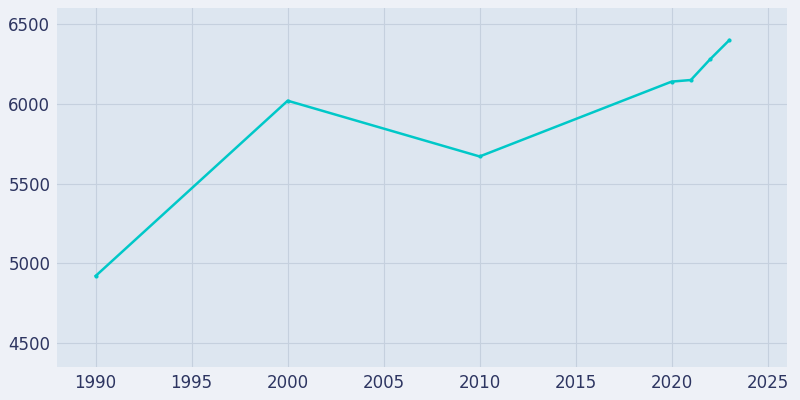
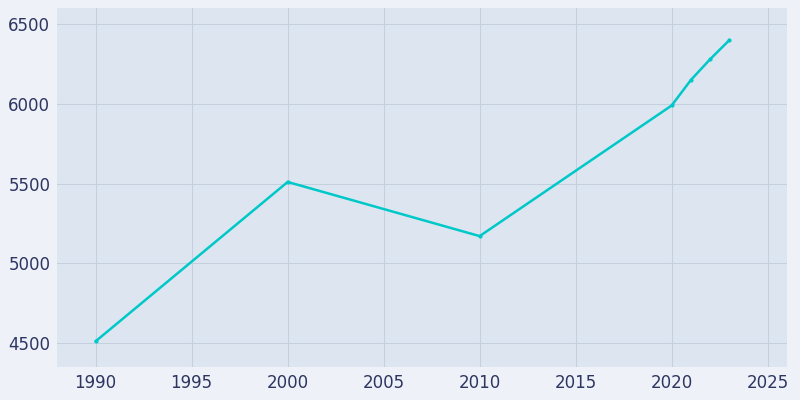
1990: 4920 -> 4510
2000: 6020 -> 5510
2010: 5670 -> 5170
2020: 6140 -> 5990
